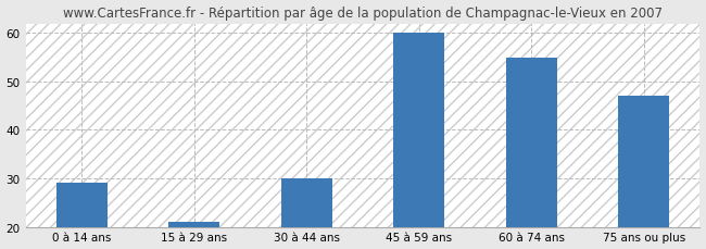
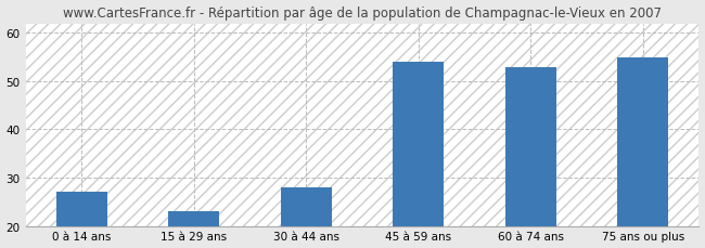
0 à 14 ans: 29 -> 27
15 à 29 ans: 21 -> 23
30 à 44 ans: 30 -> 28
45 à 59 ans: 60 -> 54
60 à 74 ans: 55 -> 53
75 ans ou plus: 47 -> 55
